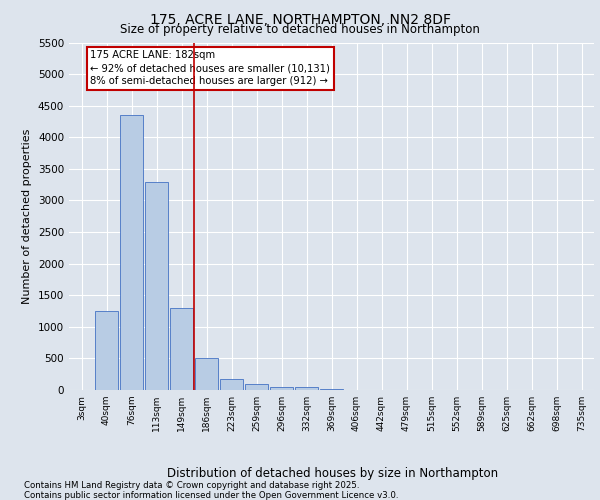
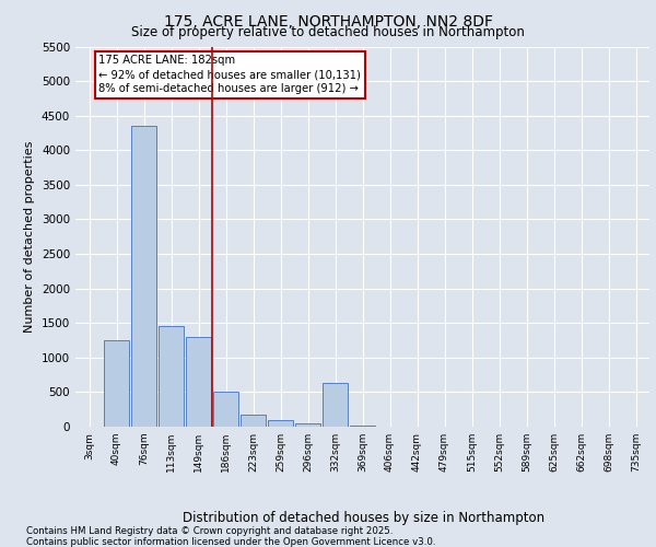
113sqm: 3300 -> 1460
332sqm: 50 -> 640
